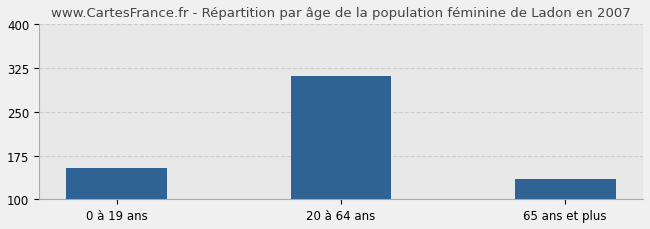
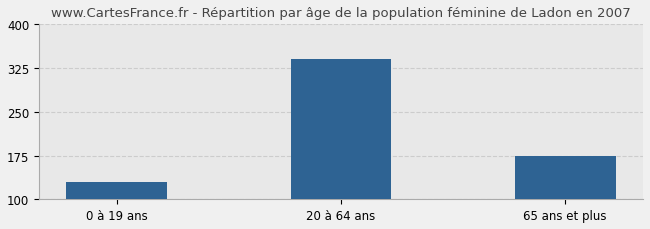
0 à 19 ans: 154 -> 130
20 à 64 ans: 312 -> 340
65 ans et plus: 134 -> 175
